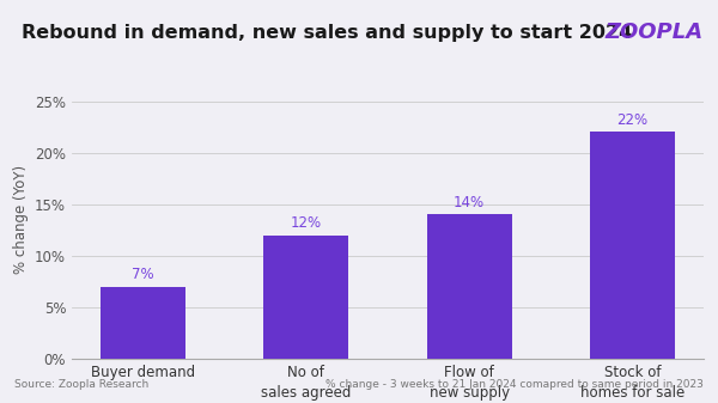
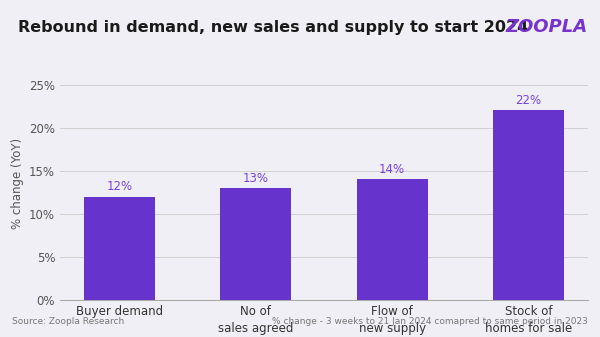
Buyer demand: 7% -> 12%
No of sales agreed: 12% -> 13%
